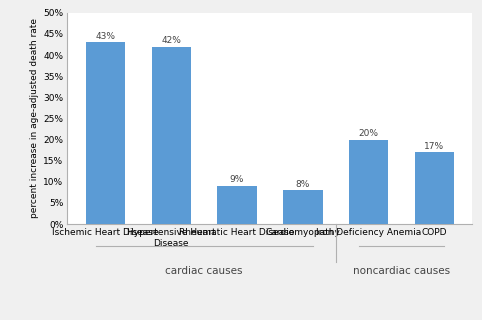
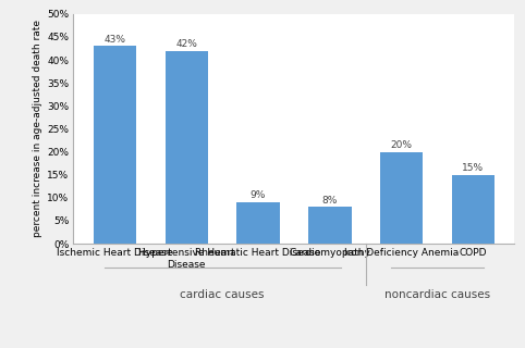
COPD: 17% -> 15%
